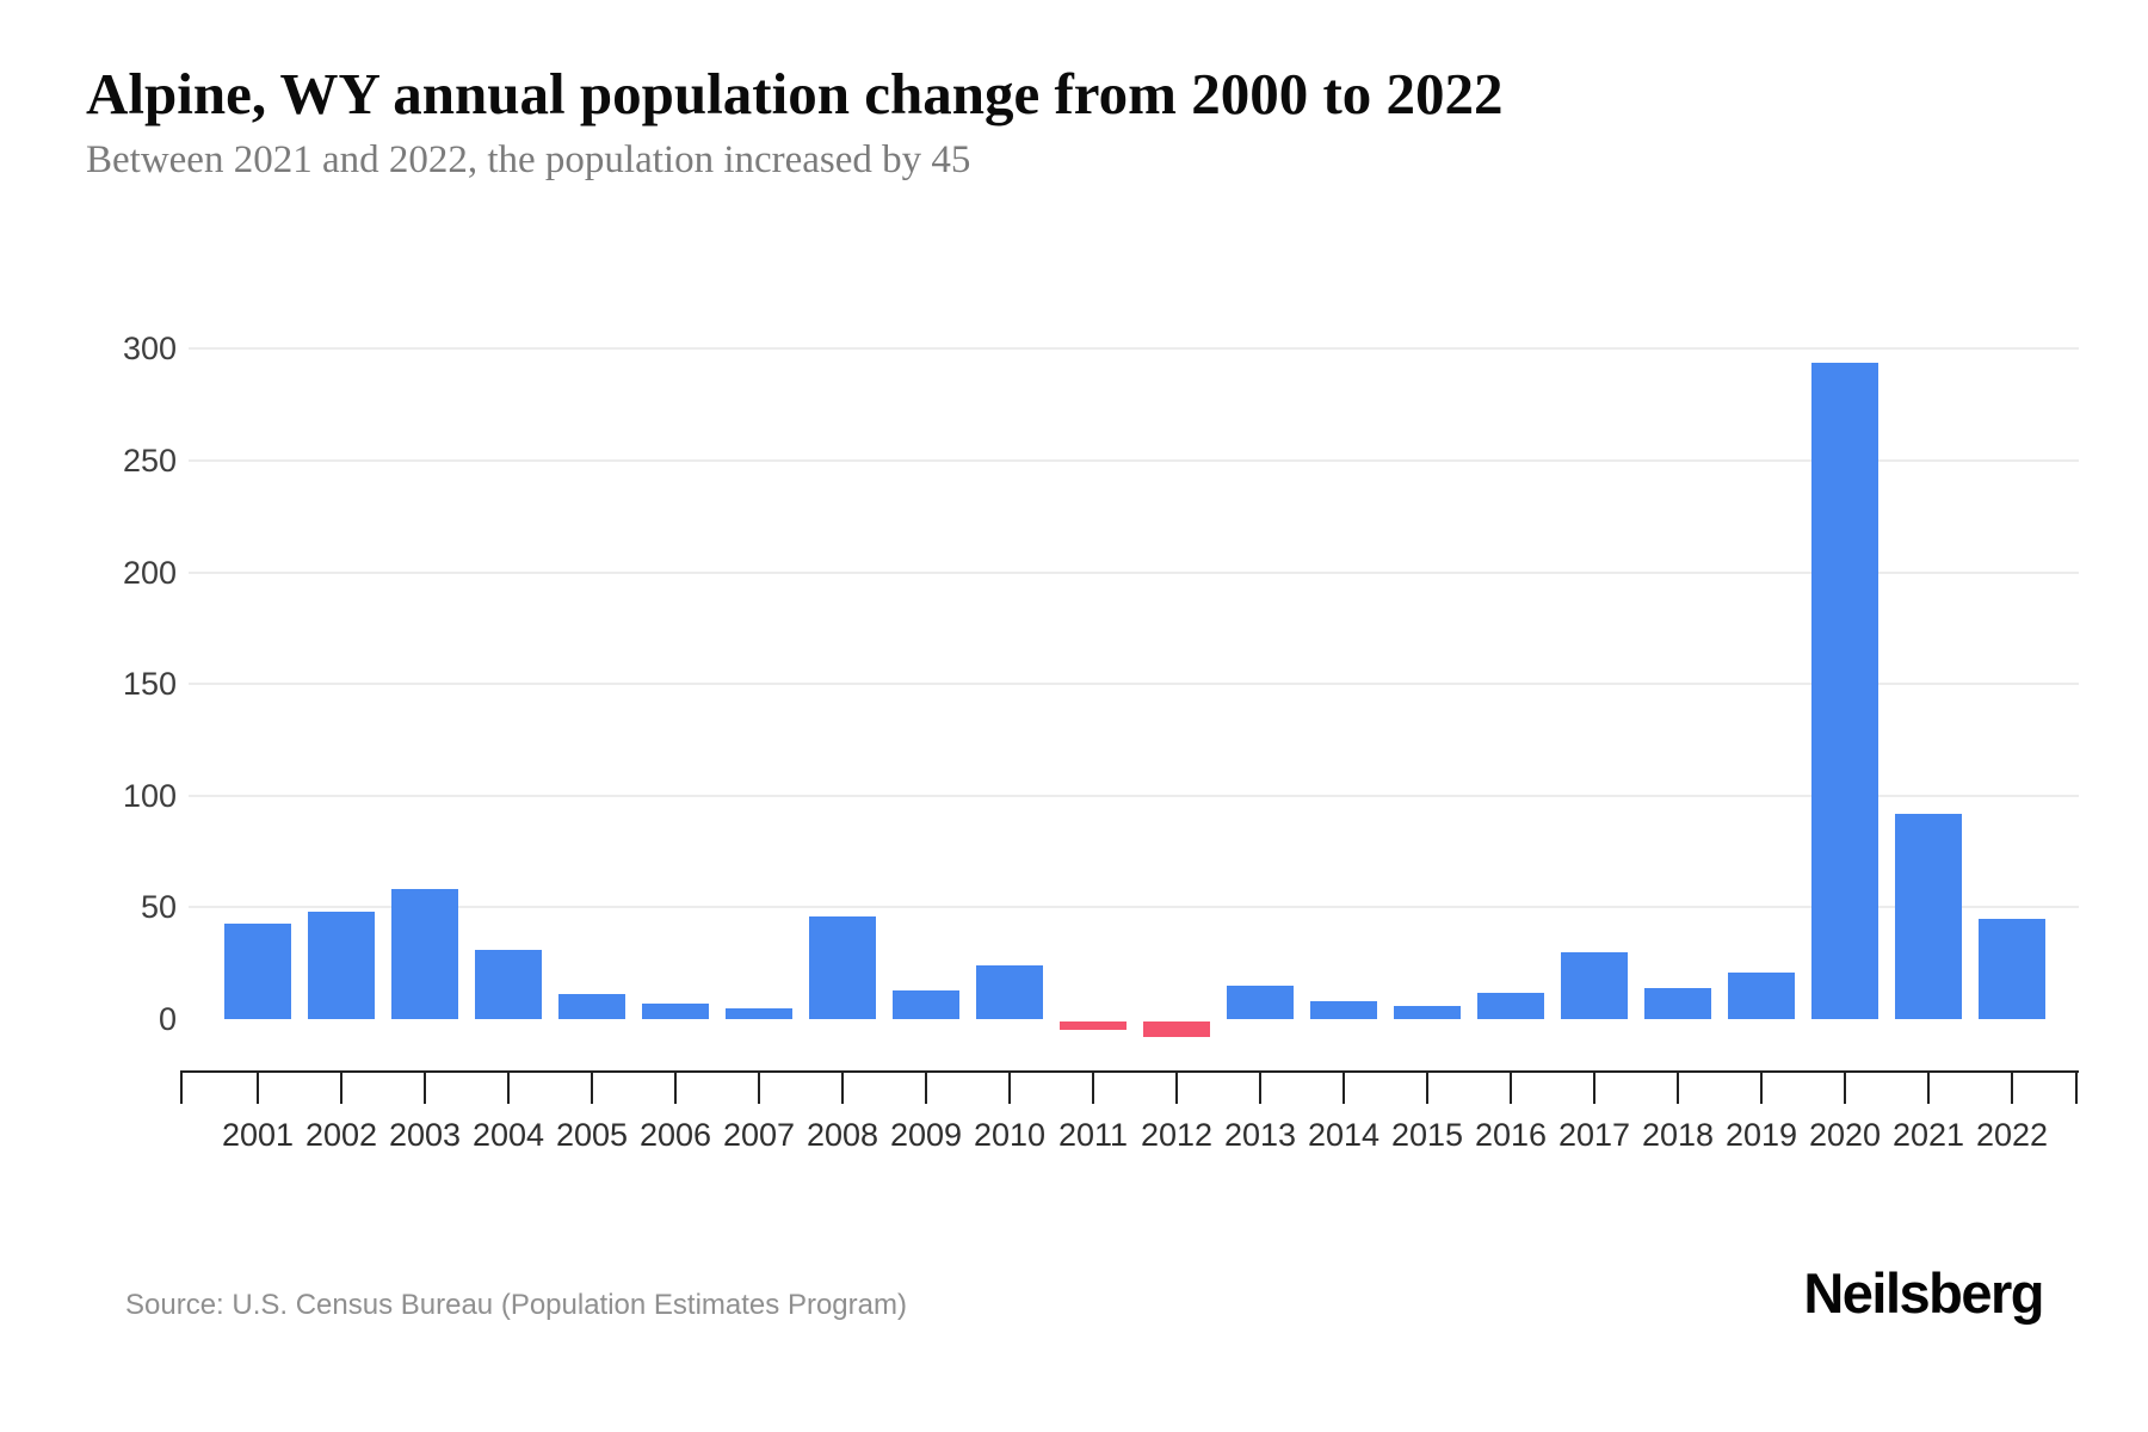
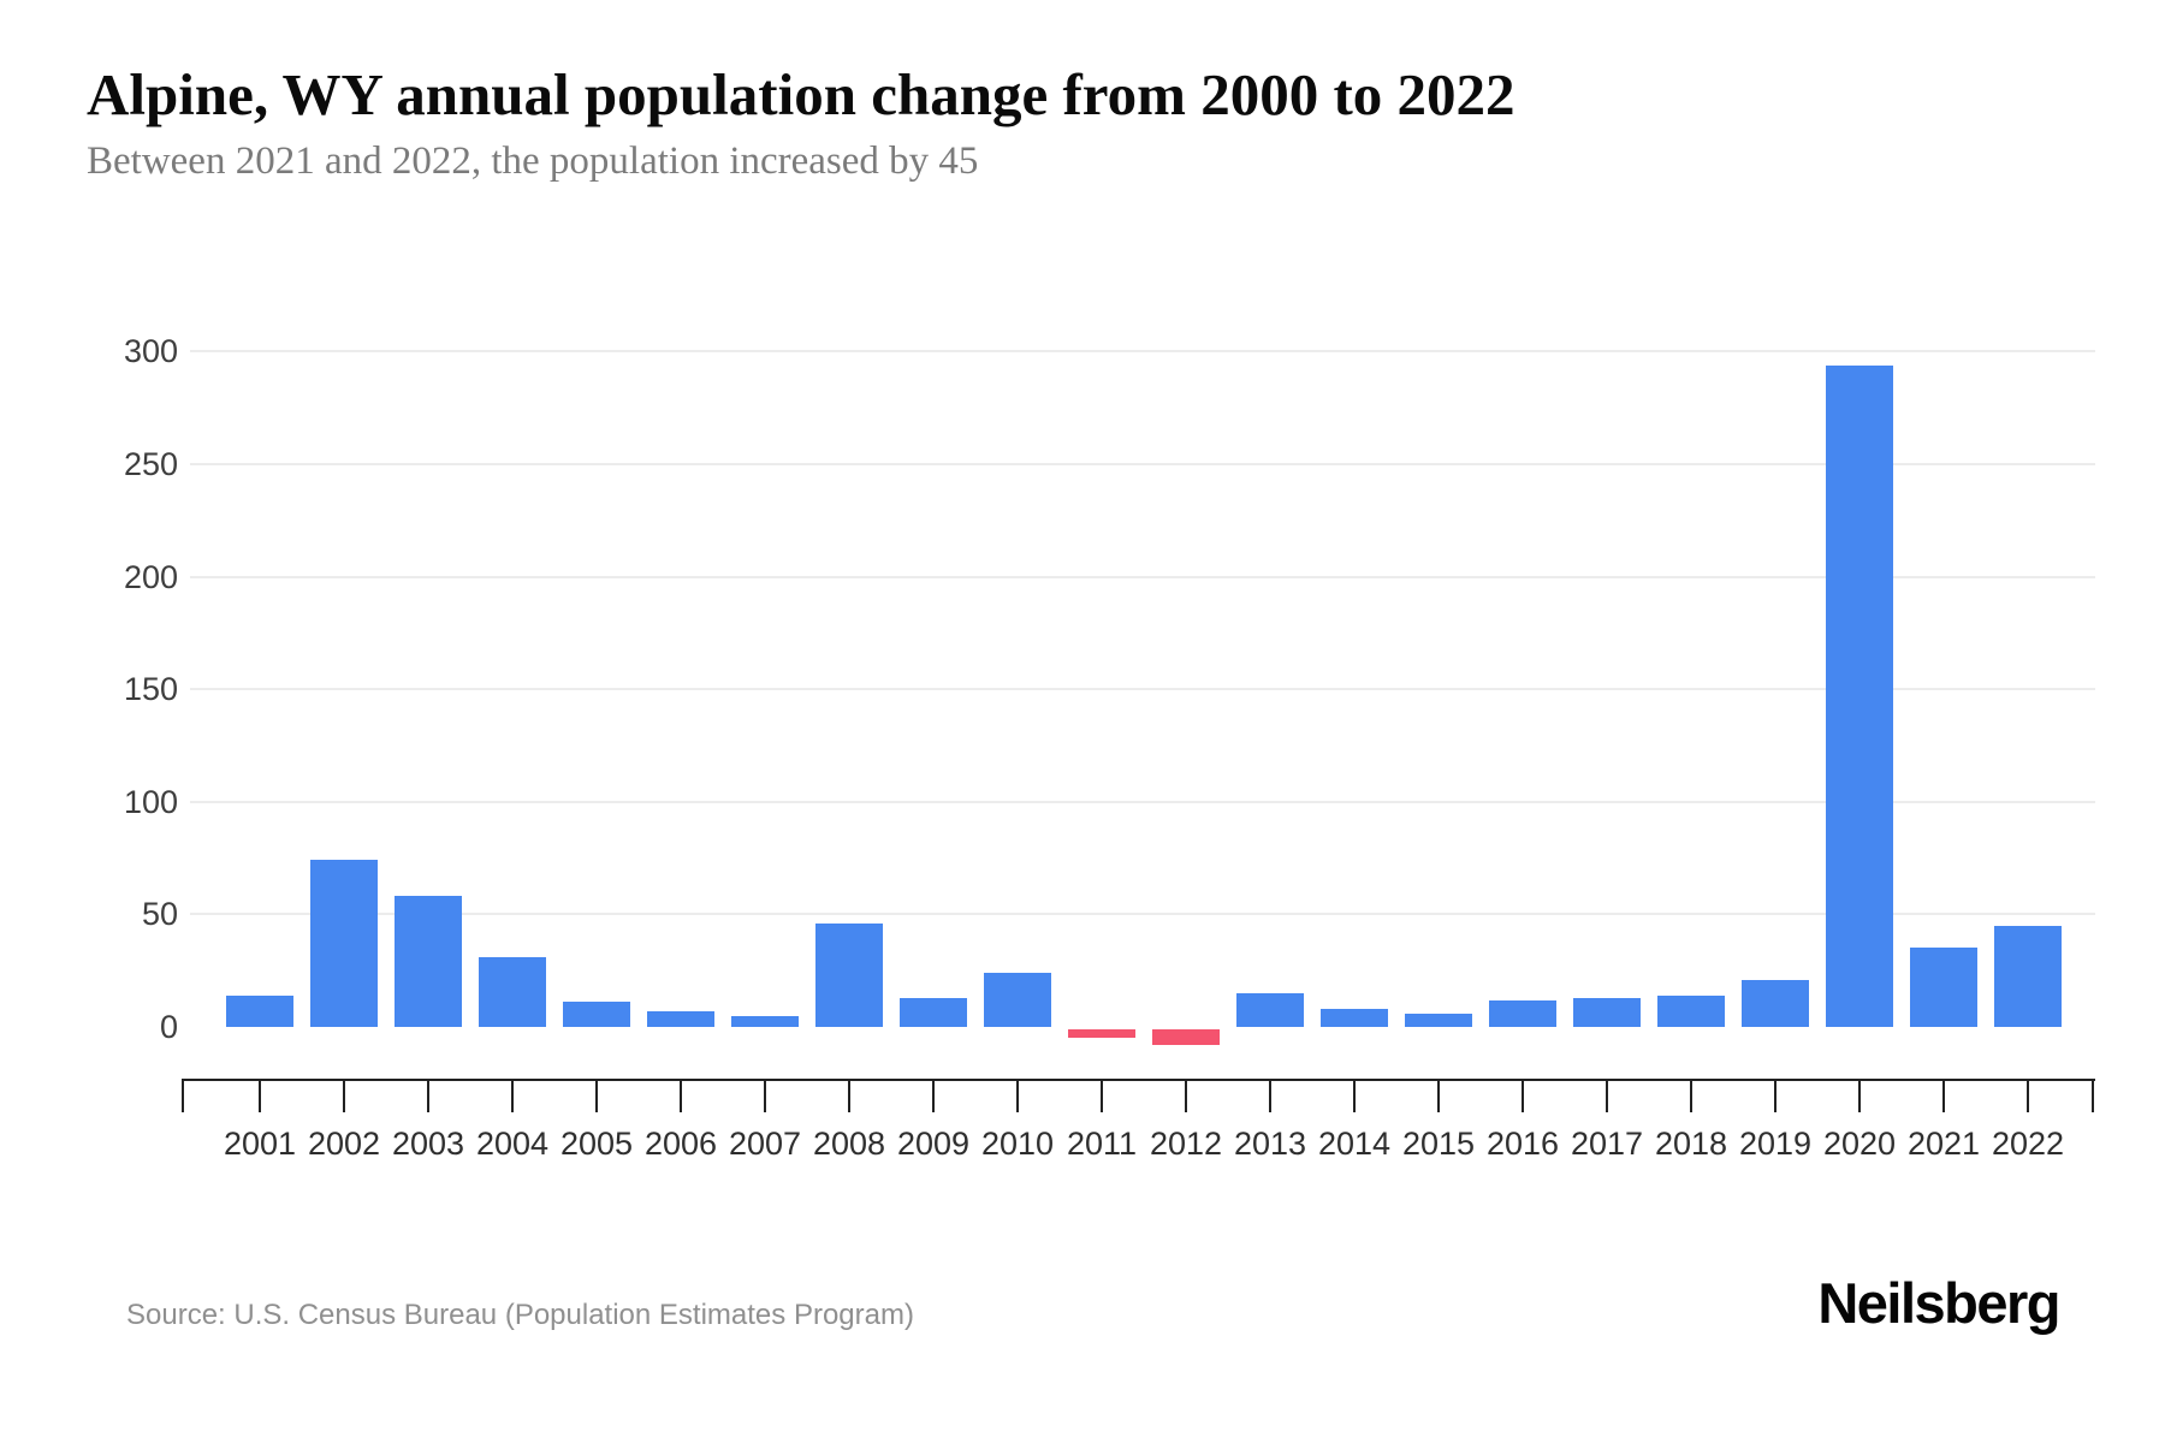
2001: 43 -> 14
2002: 48 -> 74
2017: 30 -> 13
2021: 92 -> 35
